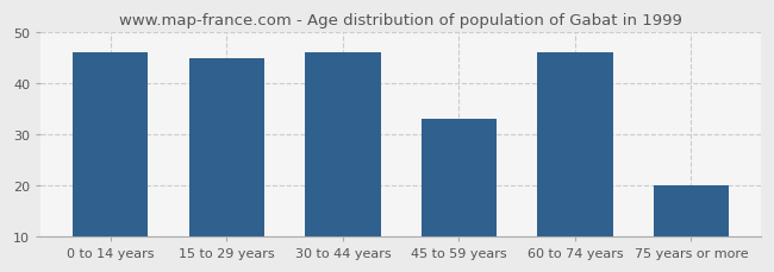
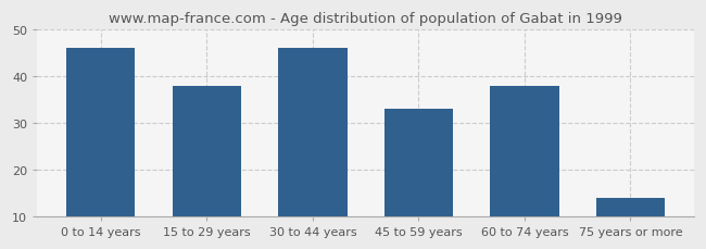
15 to 29 years: 45 -> 38
60 to 74 years: 46 -> 38
75 years or more: 20 -> 14
